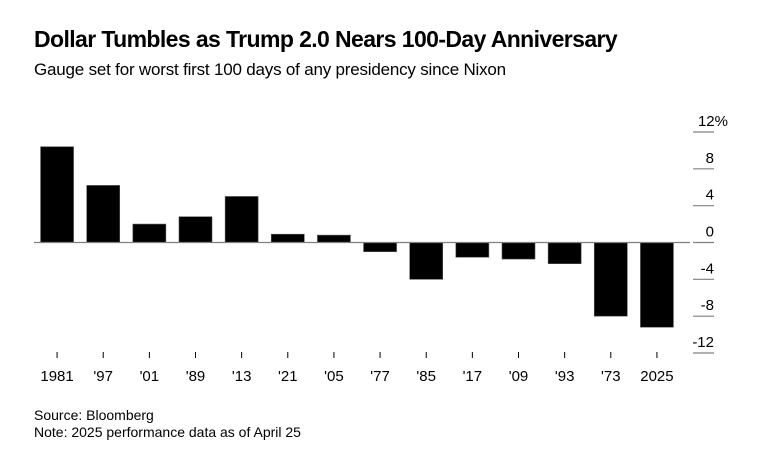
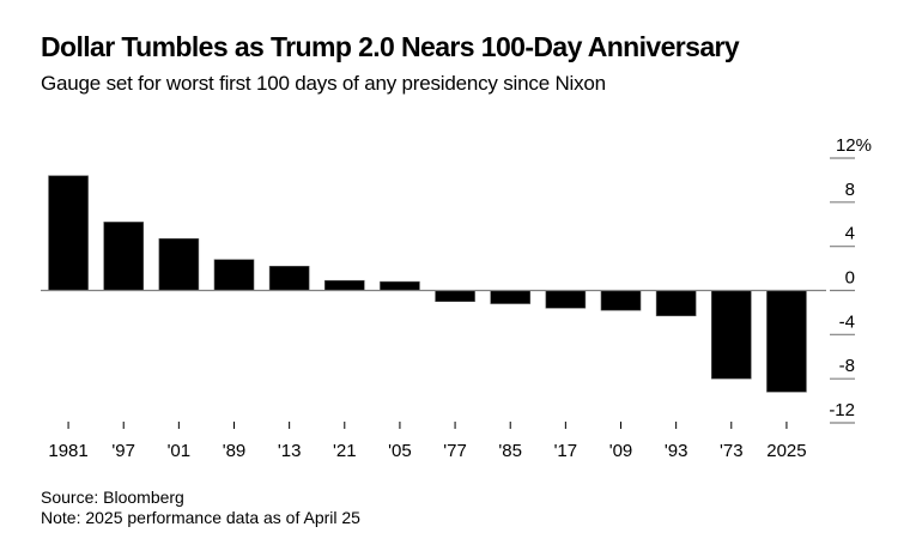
'01: 2 -> 5
'13: 5 -> 2
'85: -4 -> -1
